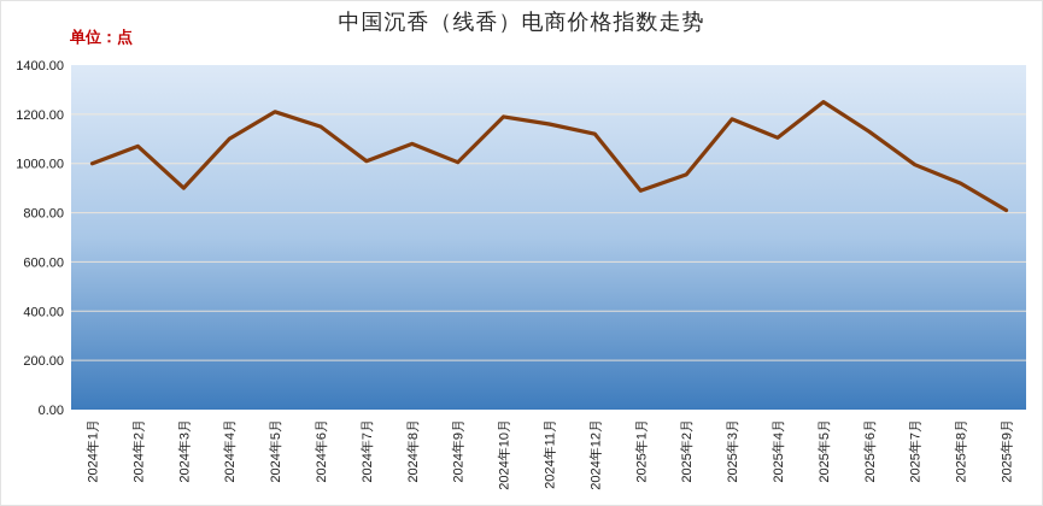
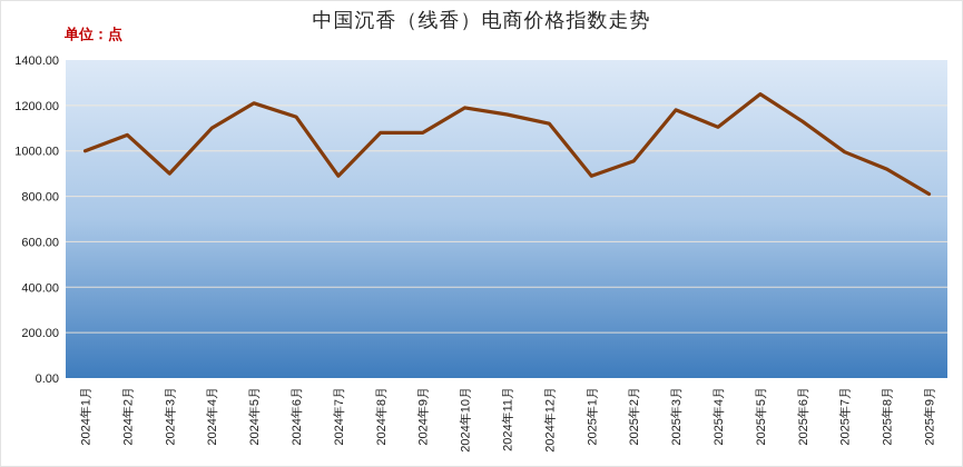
2024年7月: 1010 -> 890
2024年9月: 1000 -> 1080
